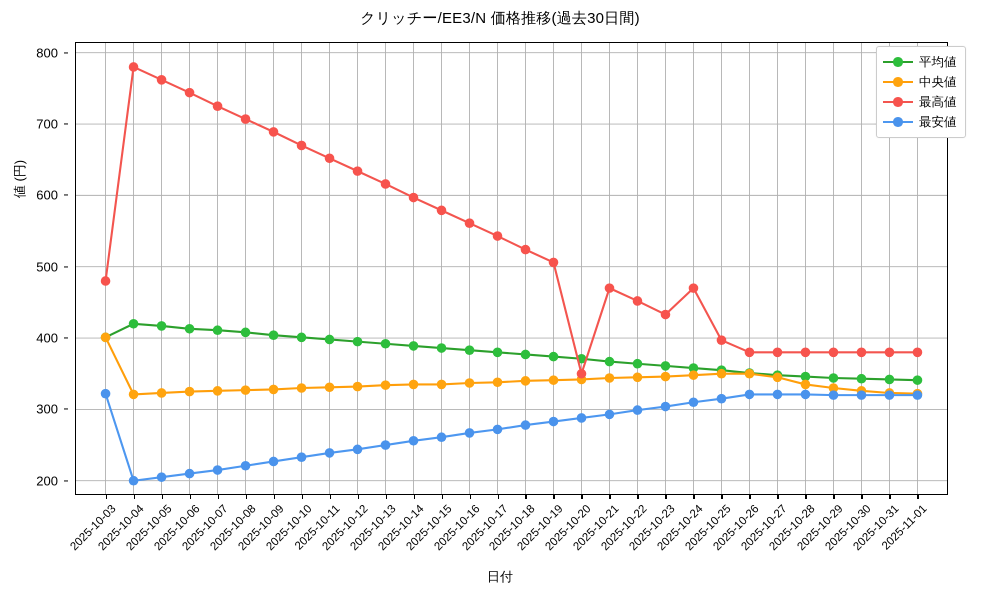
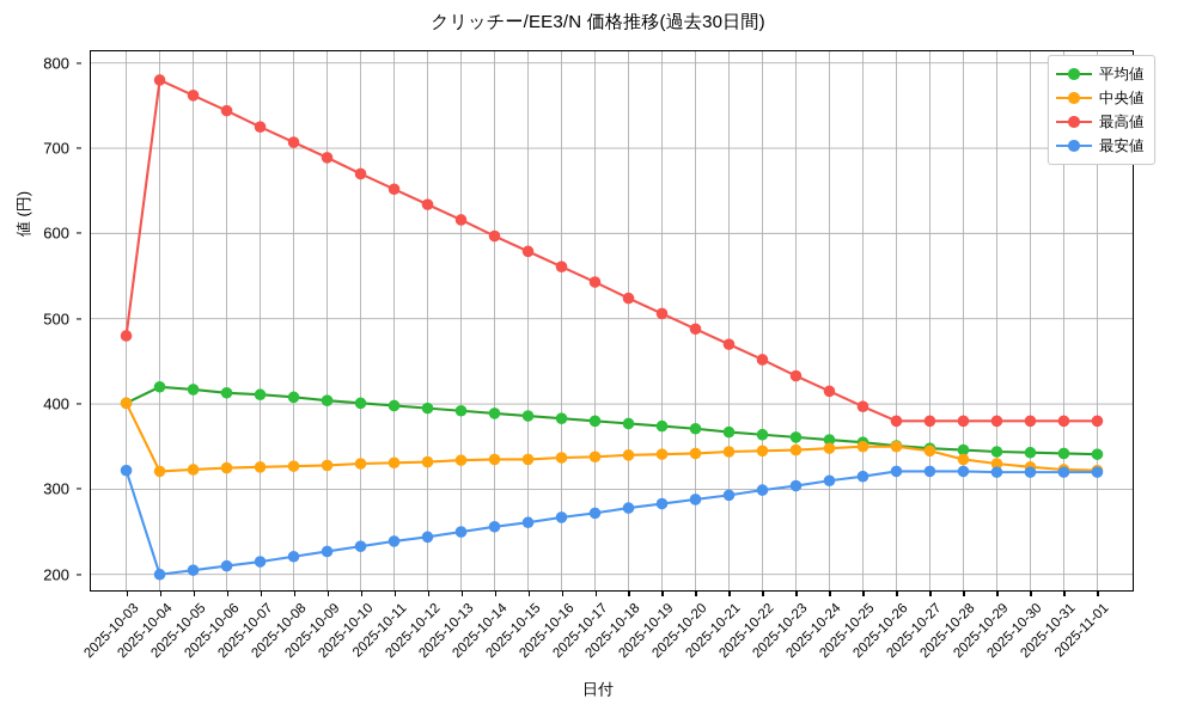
最高値/2025-10-20: 350 -> 490
最高値/2025-10-24: 470 -> 420
